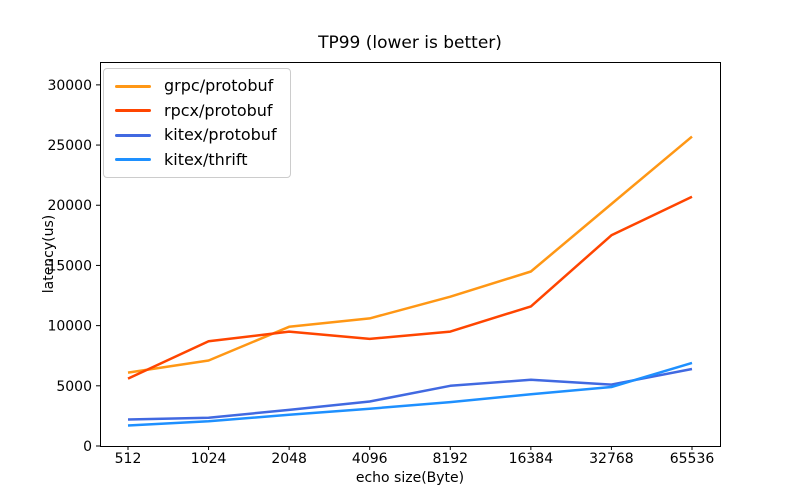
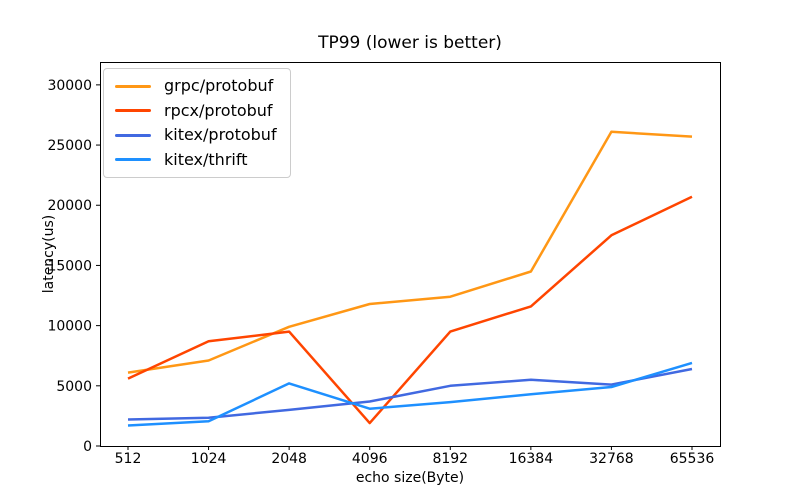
kitex/thrift/2048: 2600 -> 5200
grpc/protobuf/4096: 10600 -> 11800
rpcx/protobuf/4096: 8900 -> 1900
grpc/protobuf/32768: 20100 -> 26100
